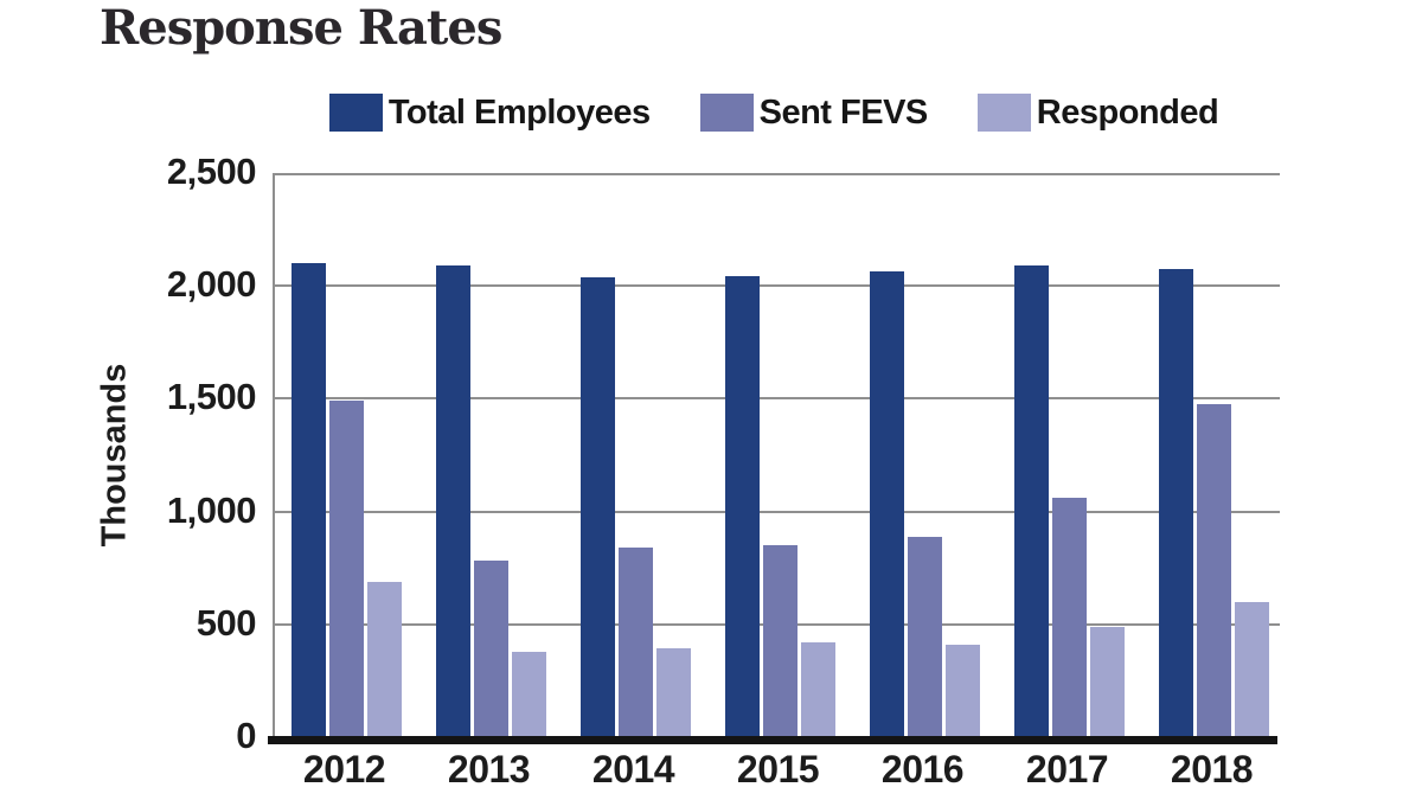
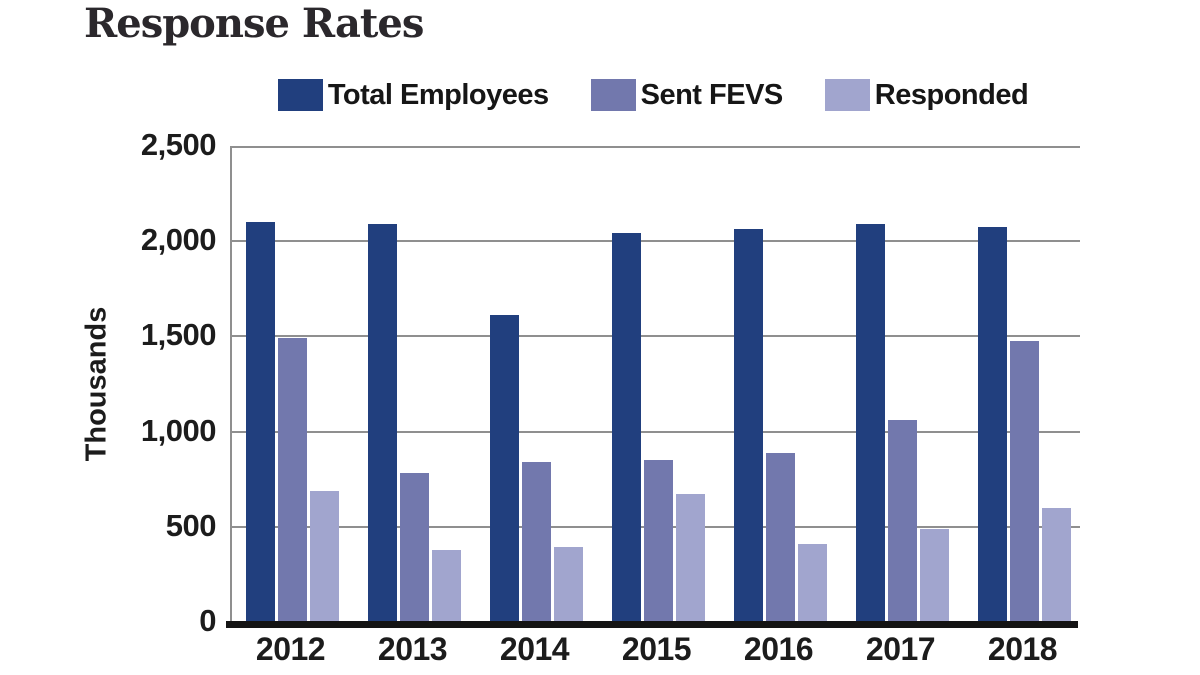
Total Employees/2014: 2040 -> 1610
Responded/2015: 420 -> 670
